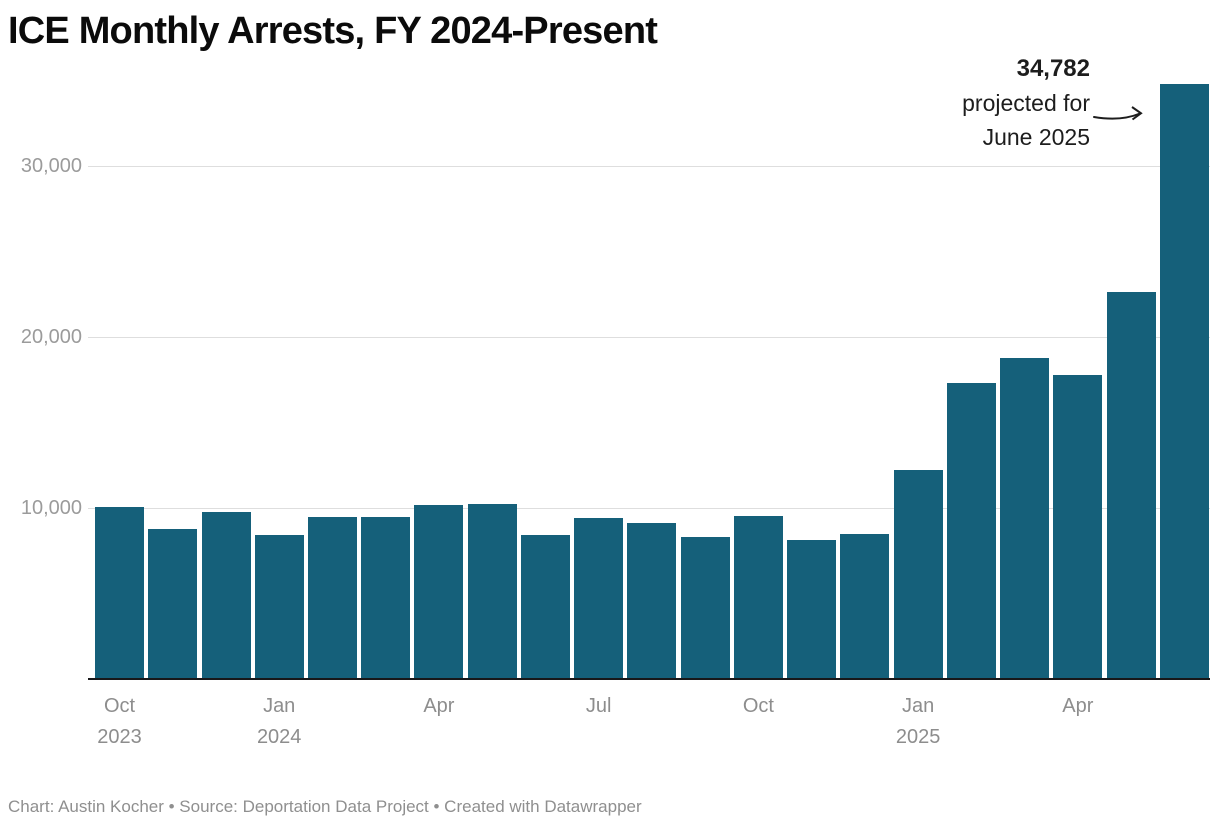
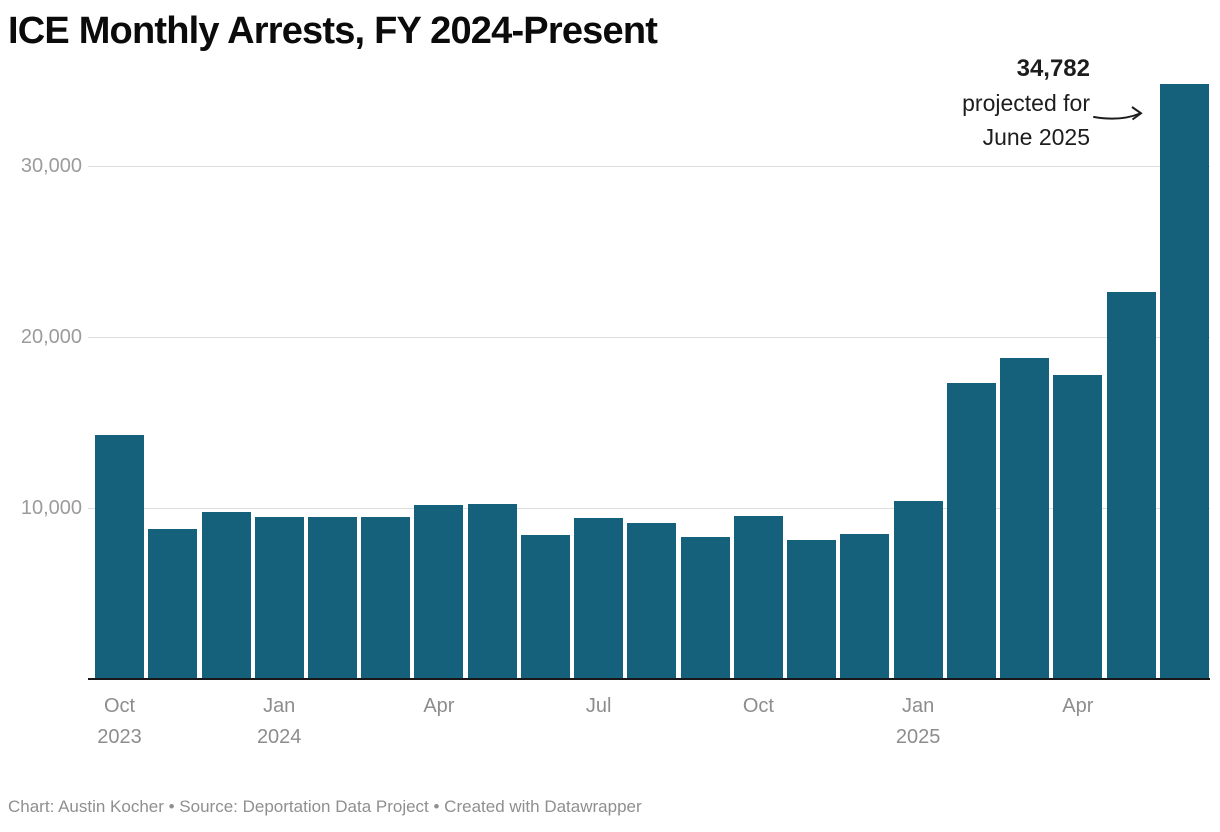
Oct 2023: 10000 -> 14300
Jan 2024: 8400 -> 9500
Jan 2025: 12200 -> 10400
